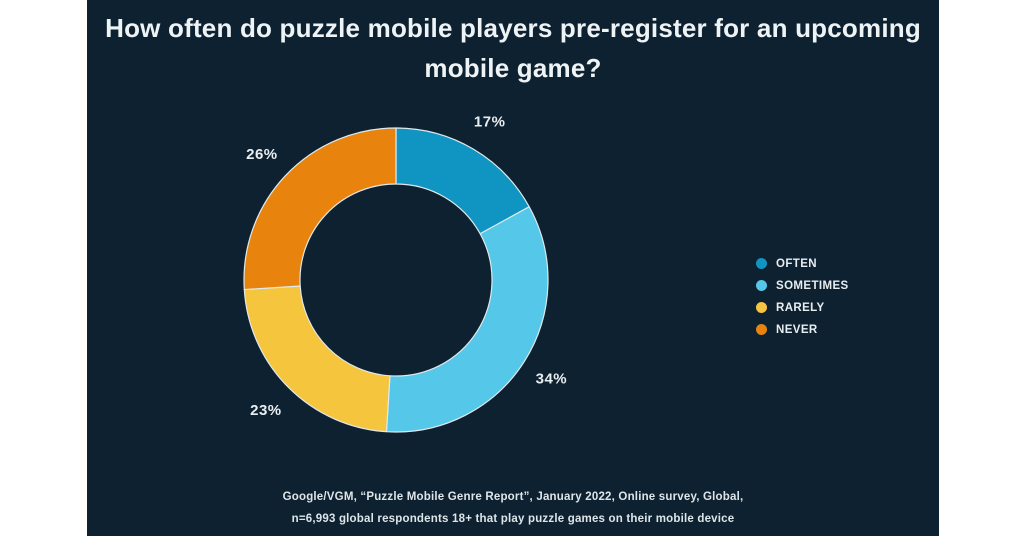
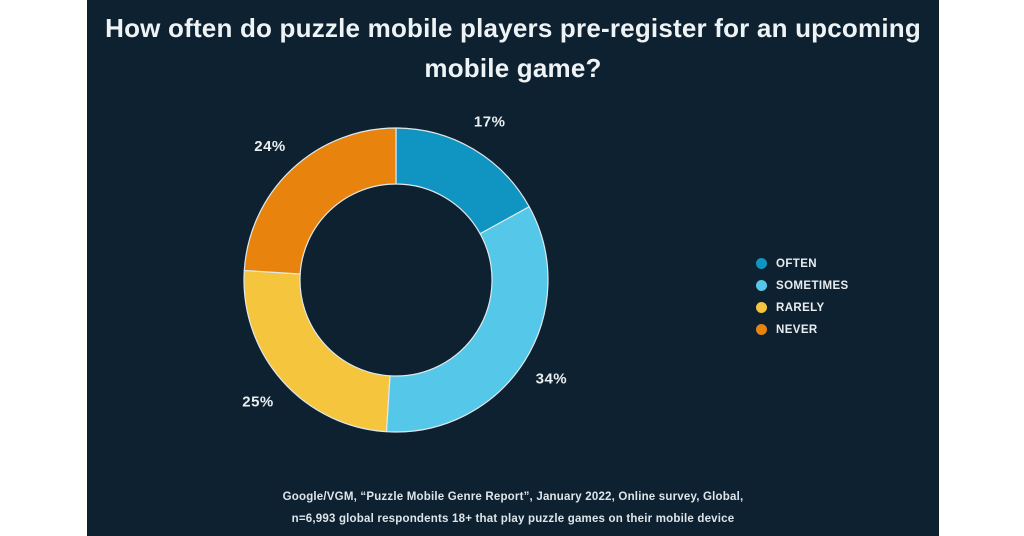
RARELY: 23% -> 25%
NEVER: 26% -> 24%
